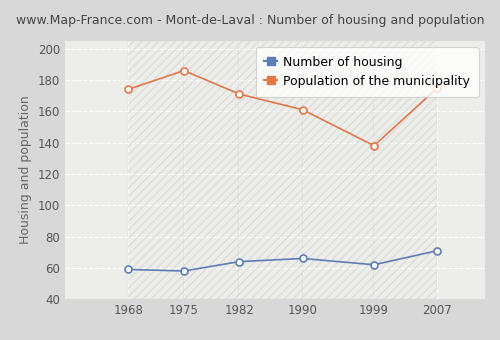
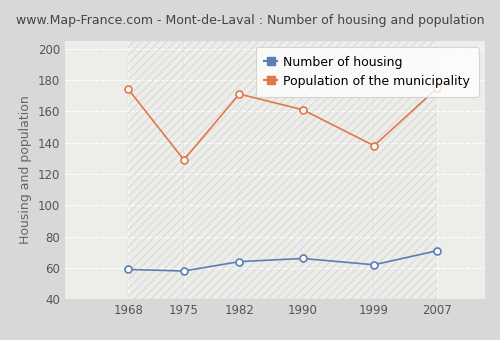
Population of the municipality/1975: 186 -> 129
